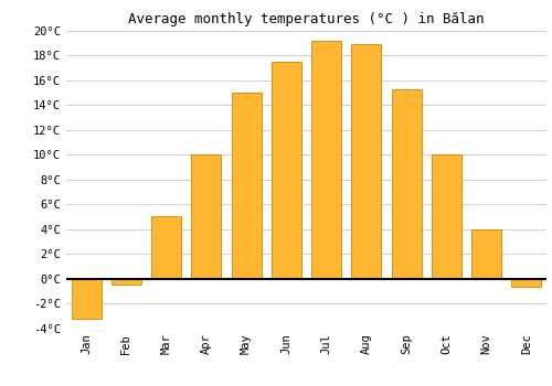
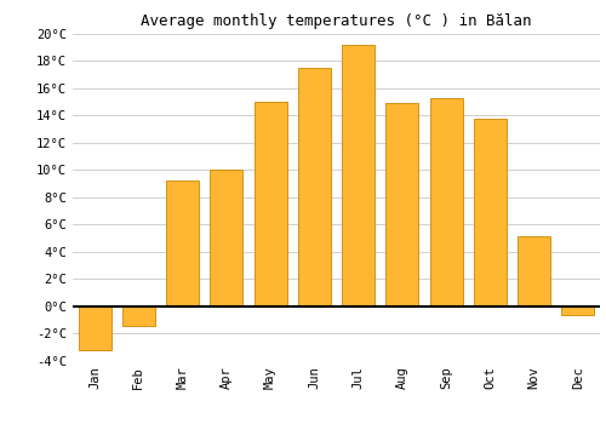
Feb: -0.5°C -> -1.5°C
Mar: 5.0°C -> 9.2°C
Aug: 18.9°C -> 14.9°C
Oct: 10.0°C -> 13.8°C
Nov: 4.0°C -> 5.1°C
